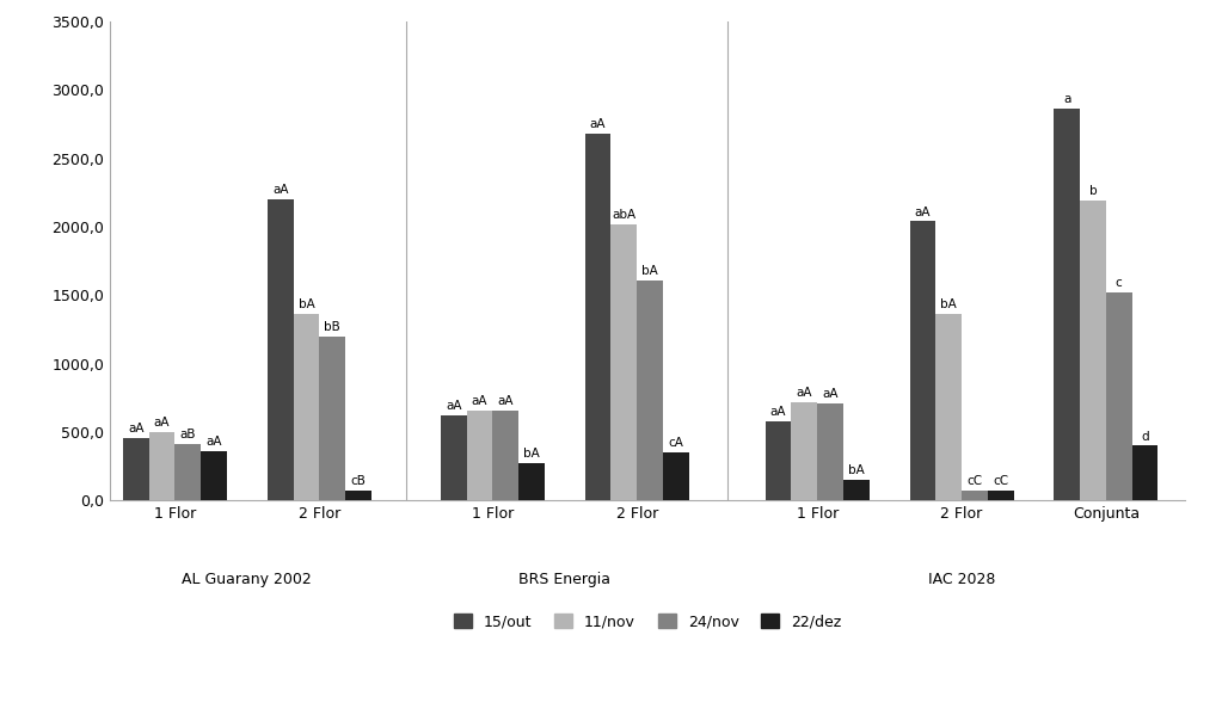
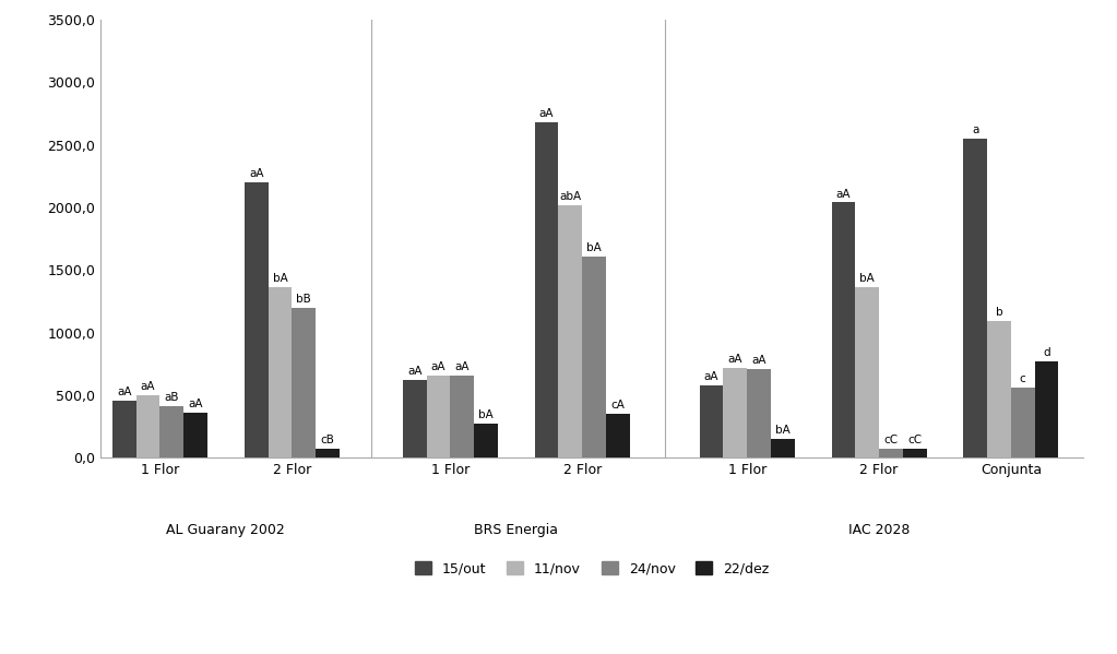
15/out/Conjunta: 2860 -> 2550
11/nov/Conjunta: 2190 -> 1090
24/nov/Conjunta: 1520 -> 560
22/dez/Conjunta: 400 -> 770
